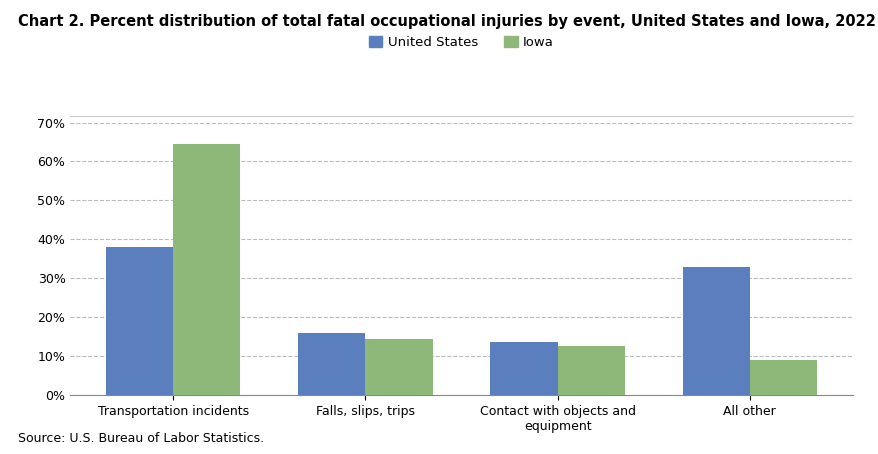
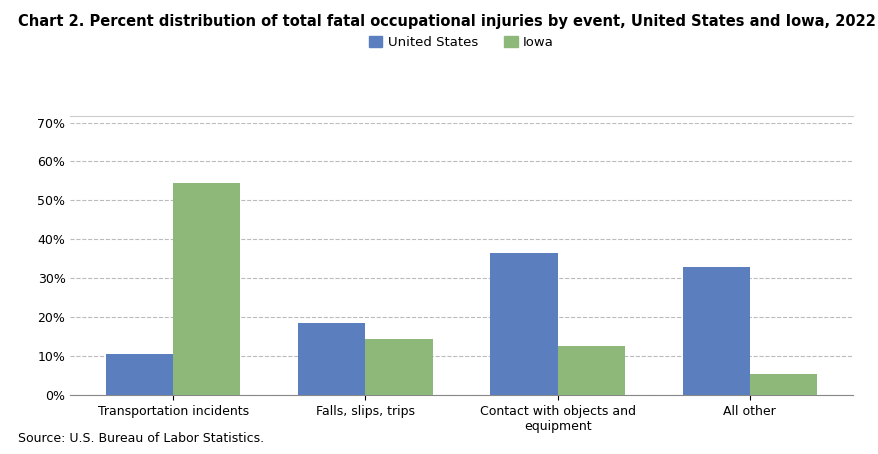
United States/Transportation incidents: 38.0% -> 10.5%
Iowa/Transportation incidents: 64.5% -> 54.5%
United States/Falls, slips, trips: 16.0% -> 18.5%
United States/Contact with objects and equipment: 13.5% -> 36.5%
Iowa/All other: 9.0% -> 5.5%
